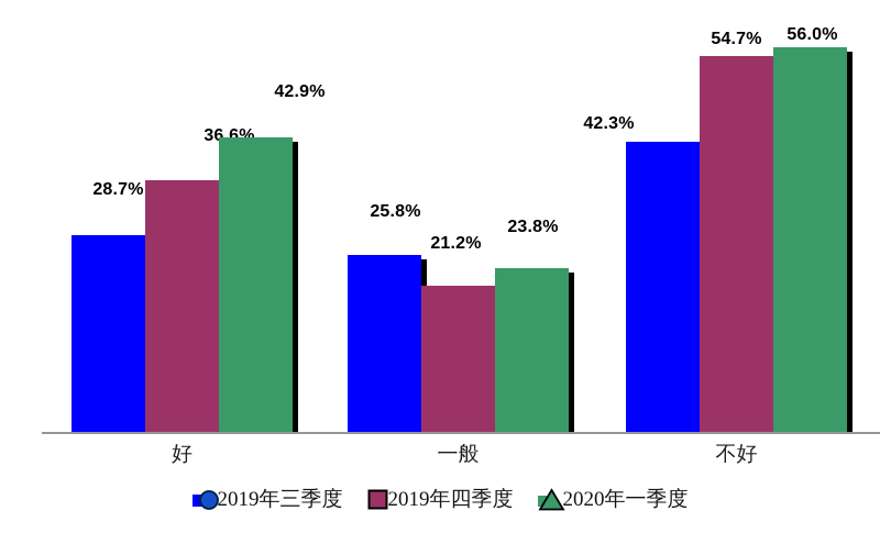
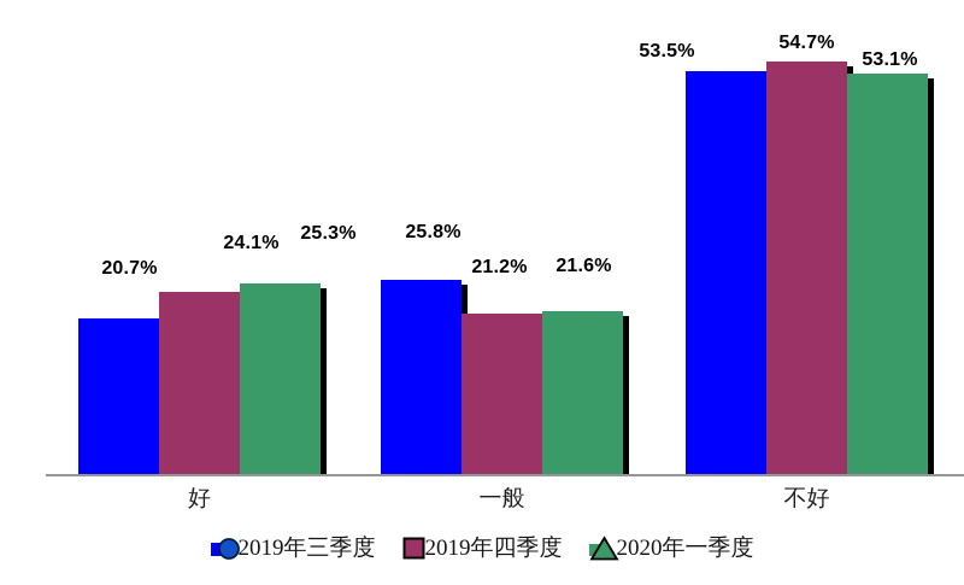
2019年三季度/好: 28.7% -> 20.7%
2019年四季度/好: 36.6% -> 24.1%
2020年一季度/好: 42.9% -> 25.3%
2020年一季度/一般: 23.8% -> 21.6%
2019年三季度/不好: 42.3% -> 53.5%
2020年一季度/不好: 56.0% -> 53.1%
